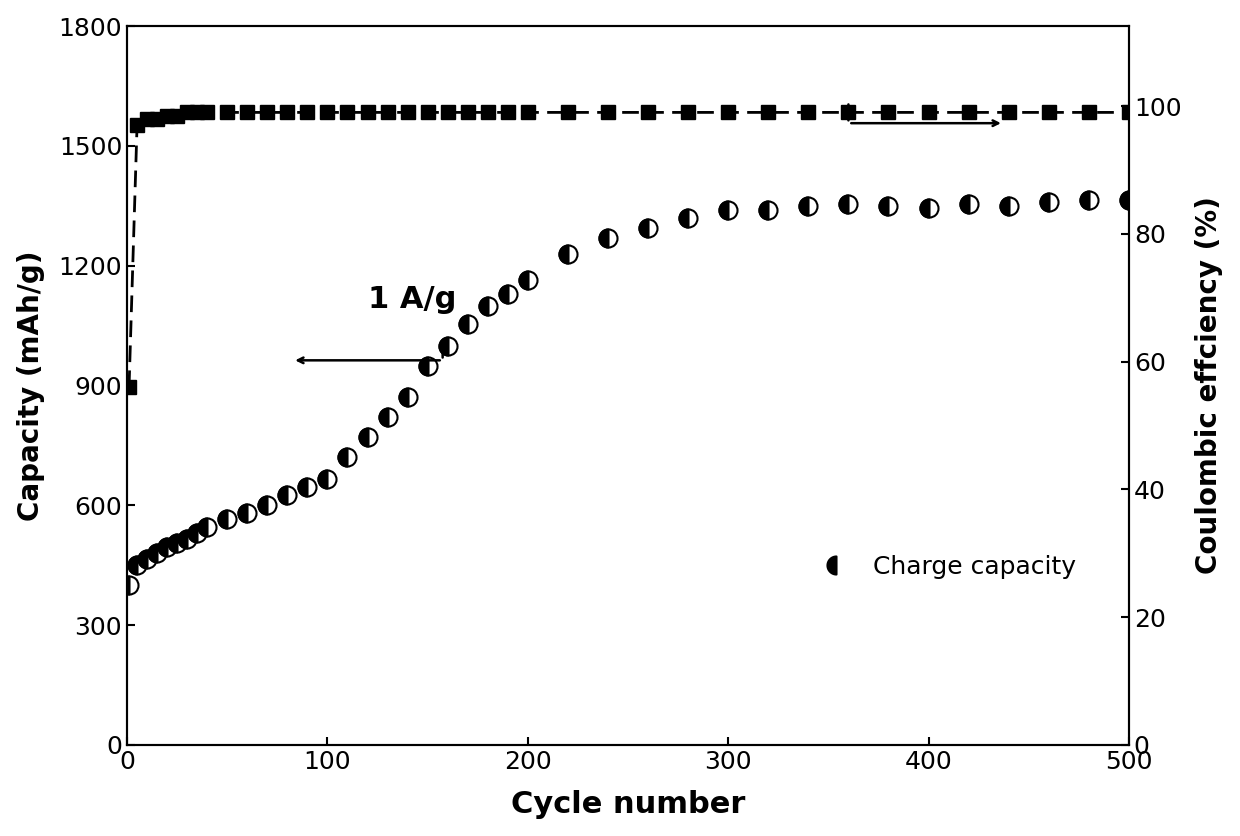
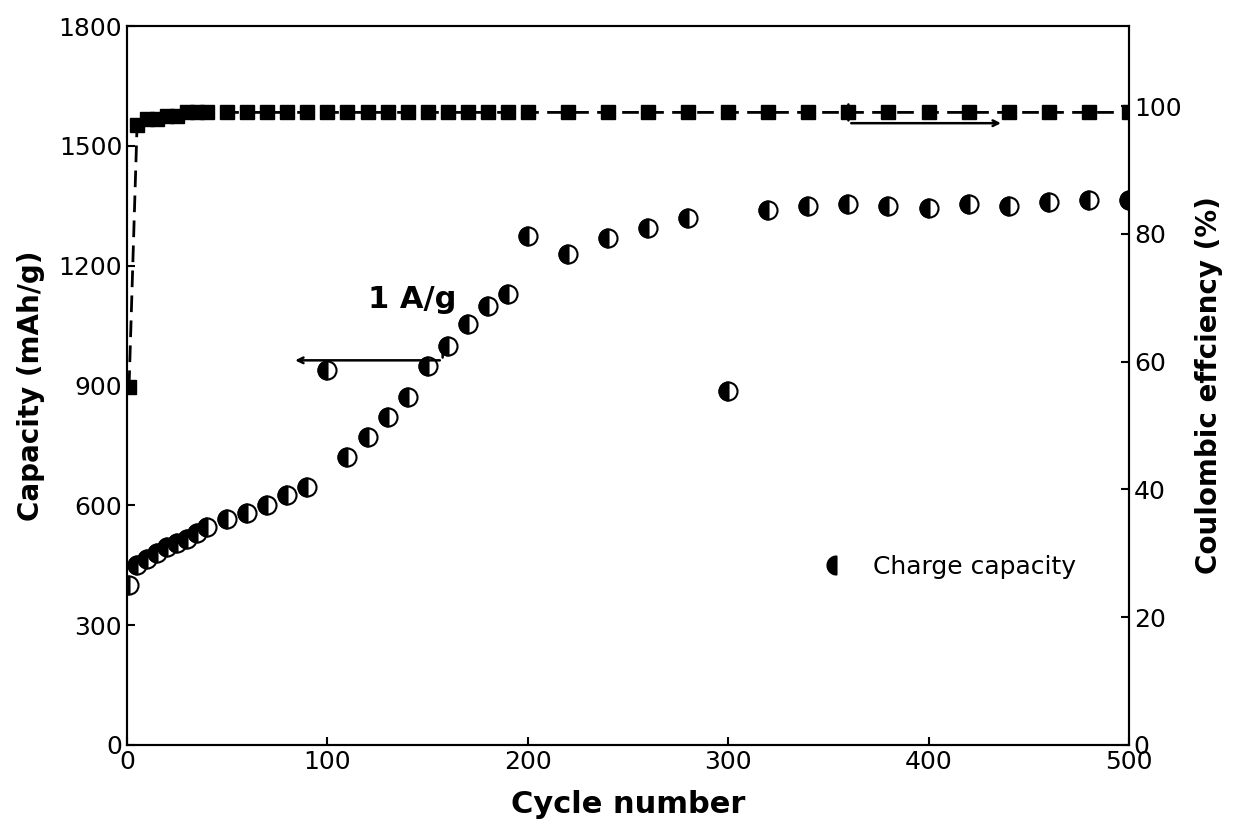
Charge capacity/100: 665 -> 940
Charge capacity/200: 1165 -> 1275
Charge capacity/300: 1340 -> 885
